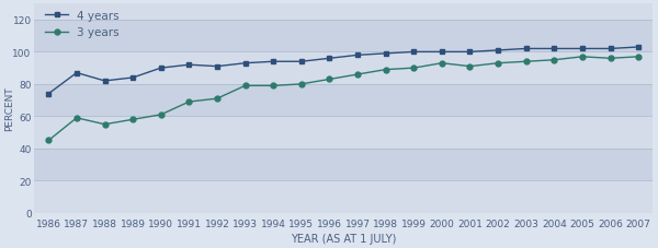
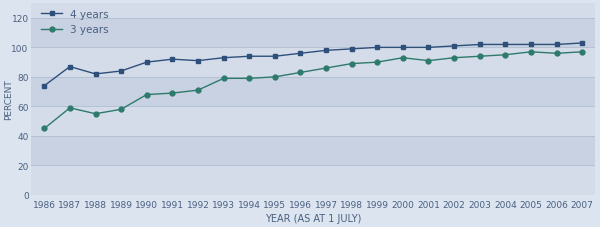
3 years/1990: 61 -> 68
